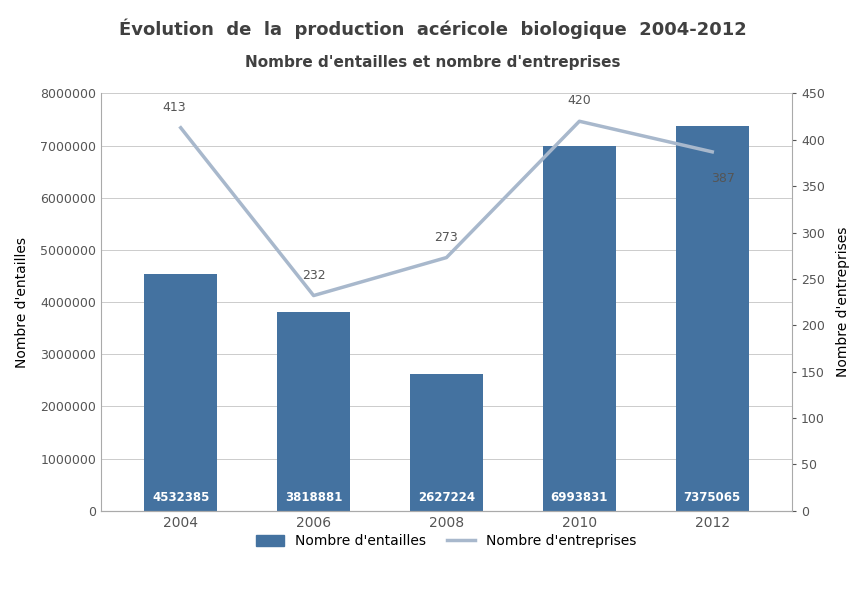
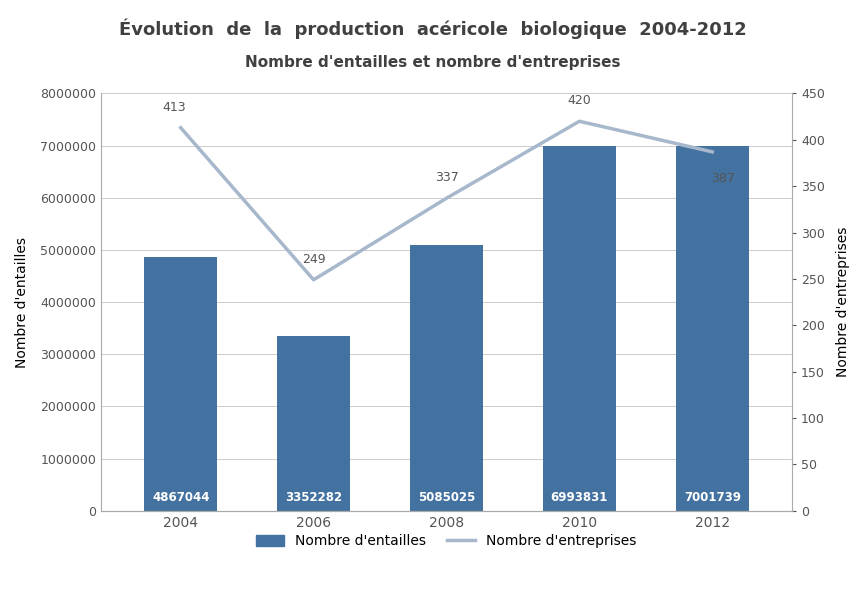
Nombre d'entailles/2004: 4532385 -> 4867044
Nombre d'entailles/2006: 3818881 -> 3352282
Nombre d'entreprises/2006: 232 -> 249
Nombre d'entailles/2008: 2627224 -> 5085025
Nombre d'entreprises/2008: 273 -> 337
Nombre d'entailles/2012: 7375065 -> 7001739
